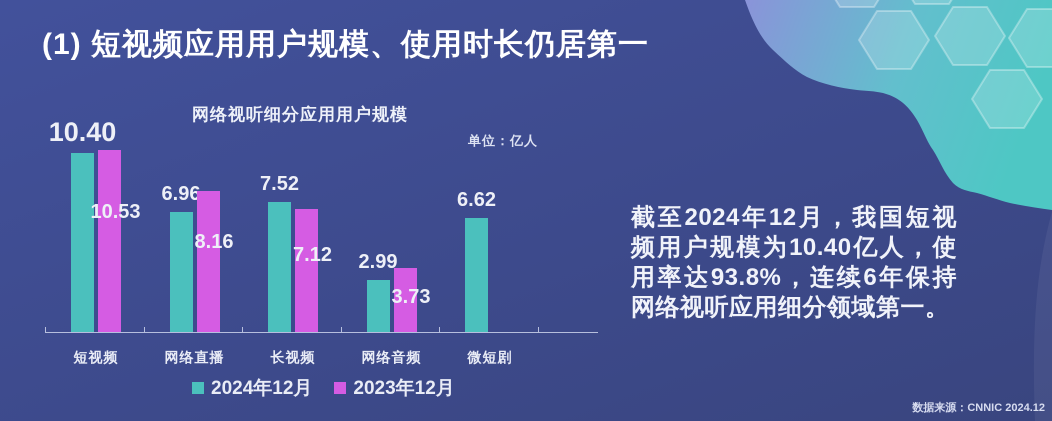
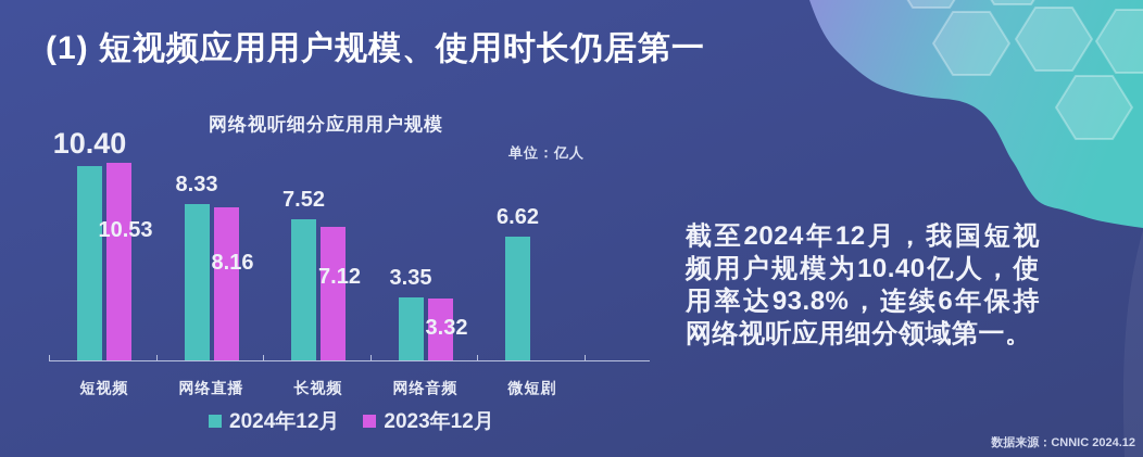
2024年12月/网络直播: 6.96 -> 8.33
2024年12月/网络音频: 2.99 -> 3.35
2023年12月/网络音频: 3.73 -> 3.32
